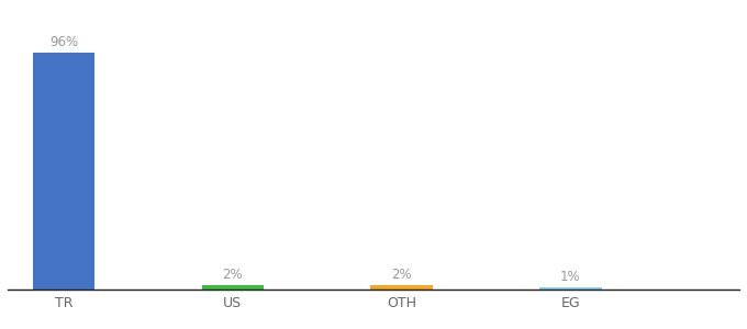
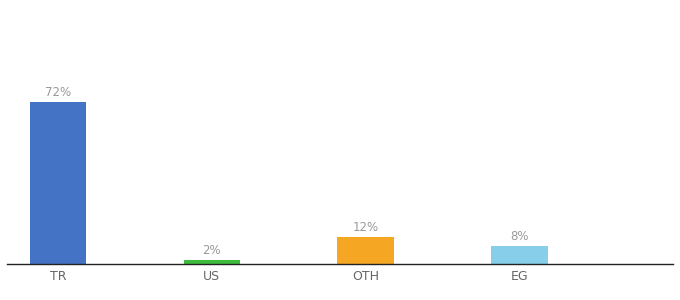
TR: 96% -> 72%
OTH: 2% -> 12%
EG: 1% -> 8%
